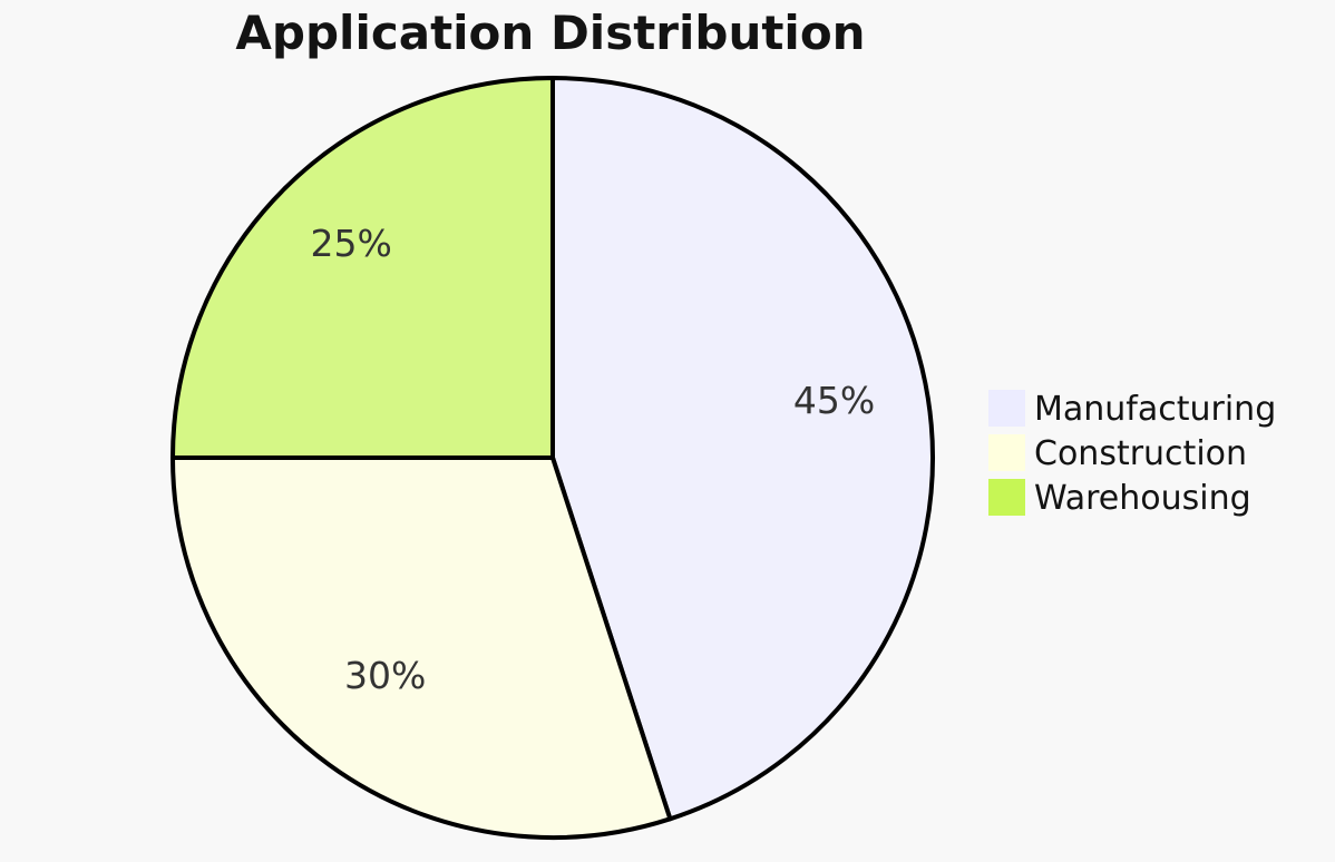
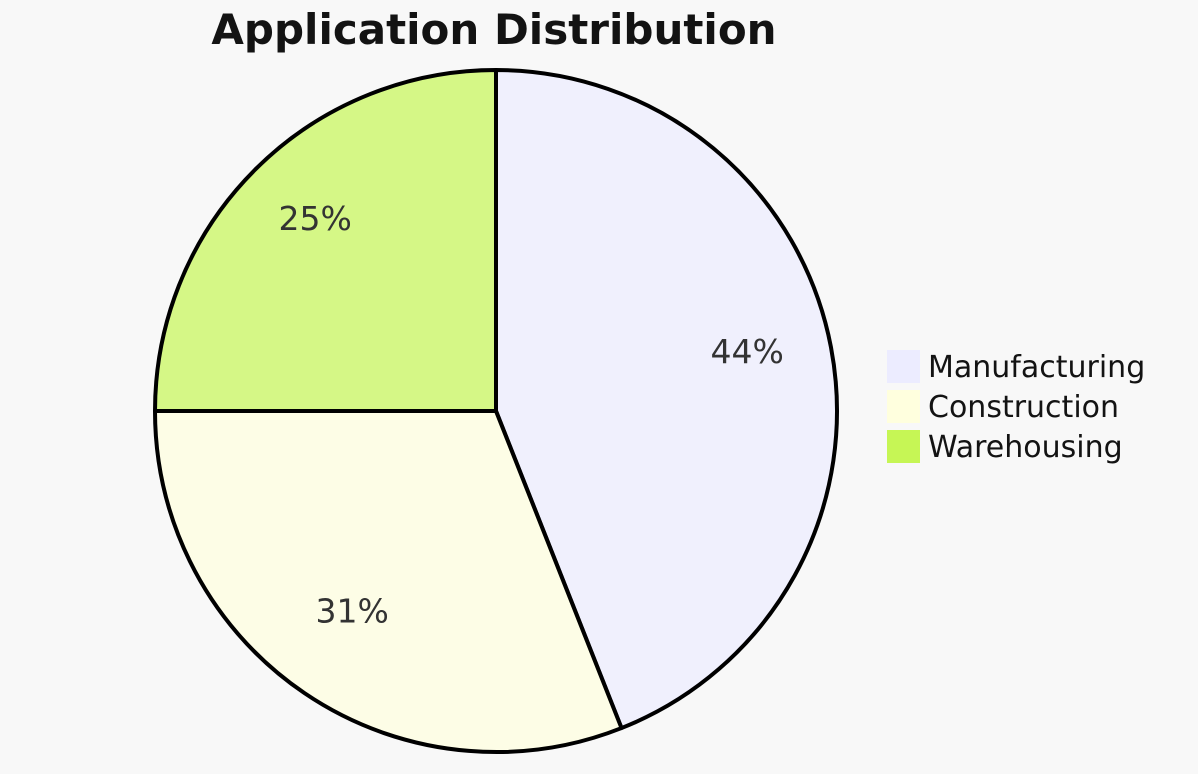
Manufacturing: 45% -> 44%
Construction: 30% -> 31%
